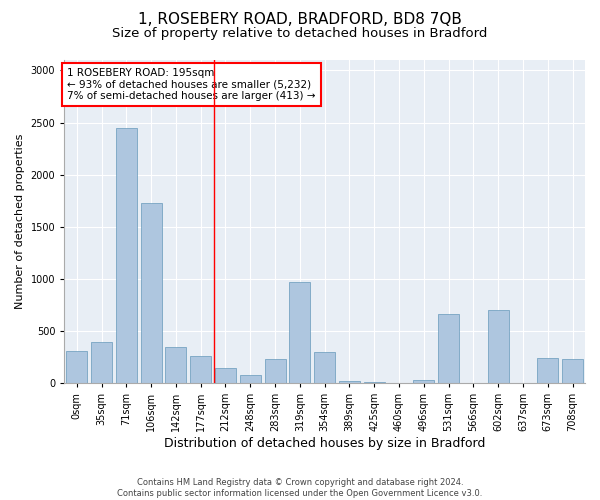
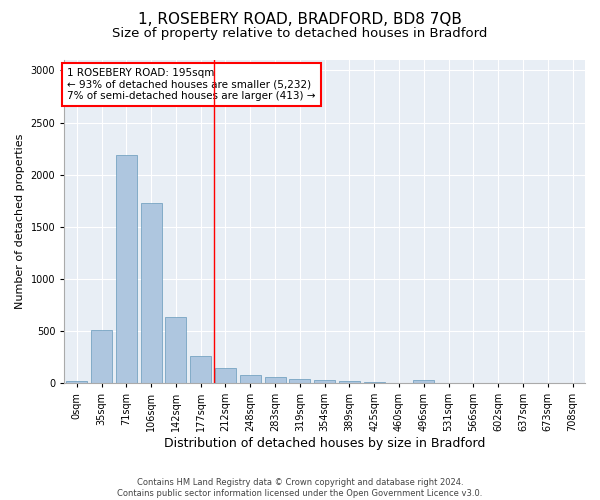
0sqm: 310 -> 20
35sqm: 390 -> 510
71sqm: 2450 -> 2190
142sqm: 350 -> 630
283sqm: 230 -> 60
319sqm: 970 -> 40
354sqm: 300 -> 20
531sqm: 660 -> 0
602sqm: 700 -> 0
673sqm: 240 -> 0
708sqm: 230 -> 0
